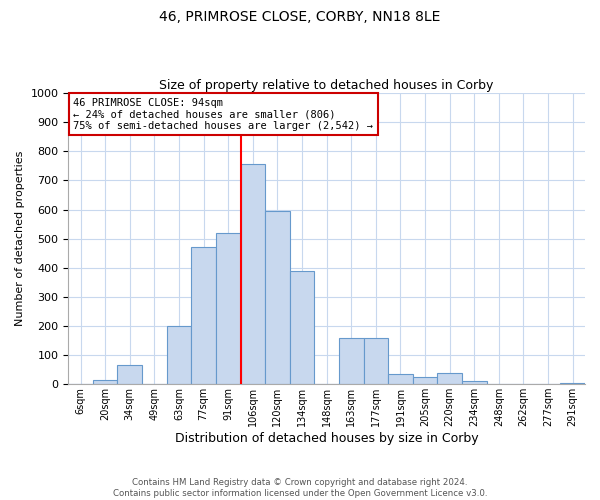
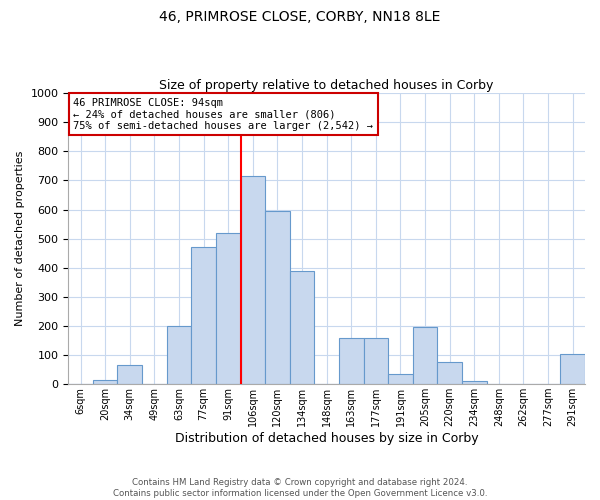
106sqm: 755 -> 715
205sqm: 25 -> 195
220sqm: 40 -> 75
291sqm: 5 -> 105
